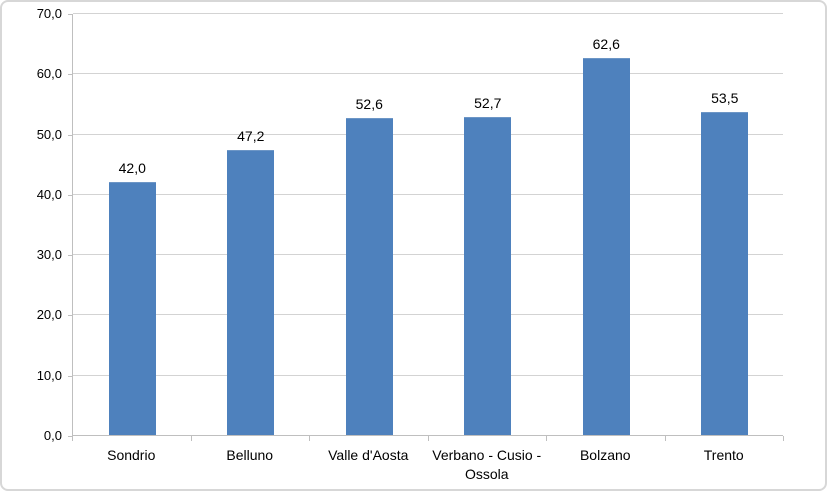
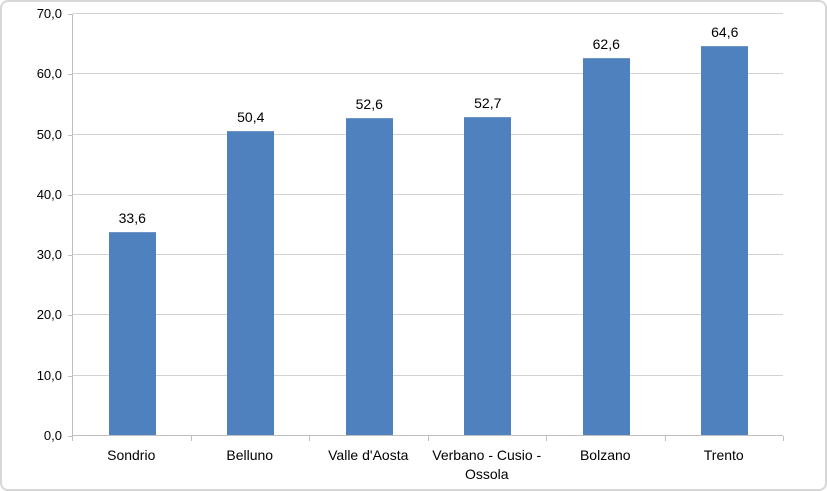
Sondrio: 42,0 -> 33,6
Belluno: 47,2 -> 50,4
Trento: 53,5 -> 64,6
